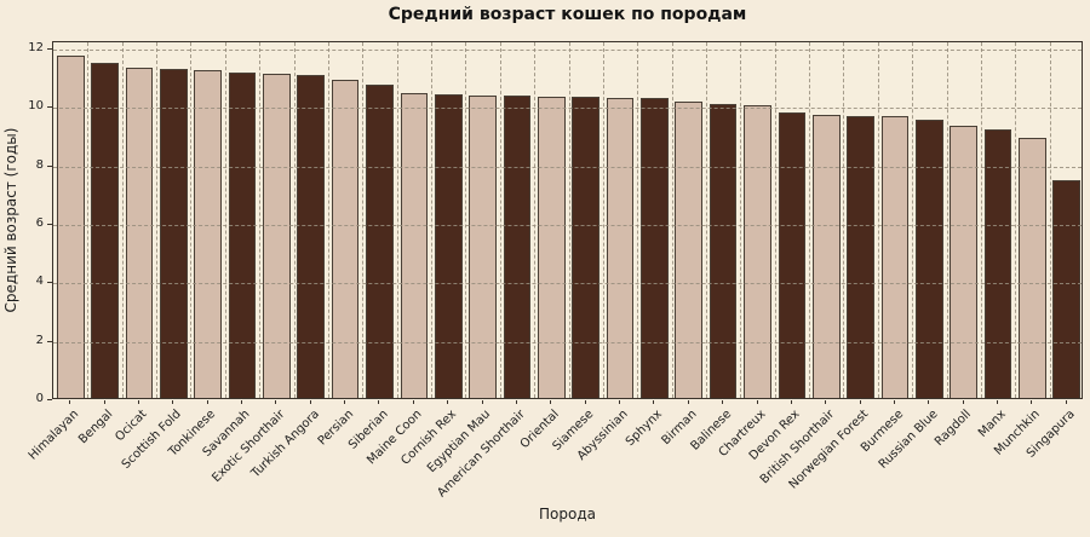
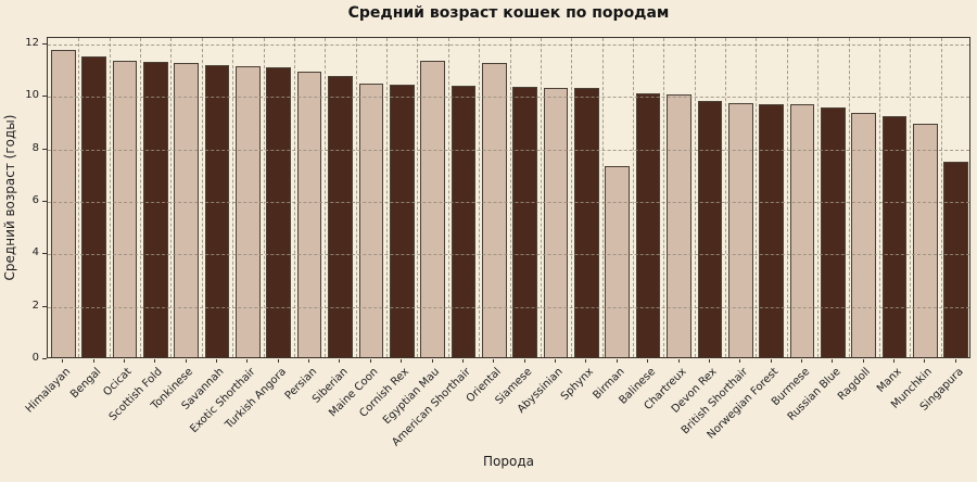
Egyptian Mau: 10.3 -> 11.3
Oriental: 10.3 -> 11.2
Birman: 10.2 -> 7.3
